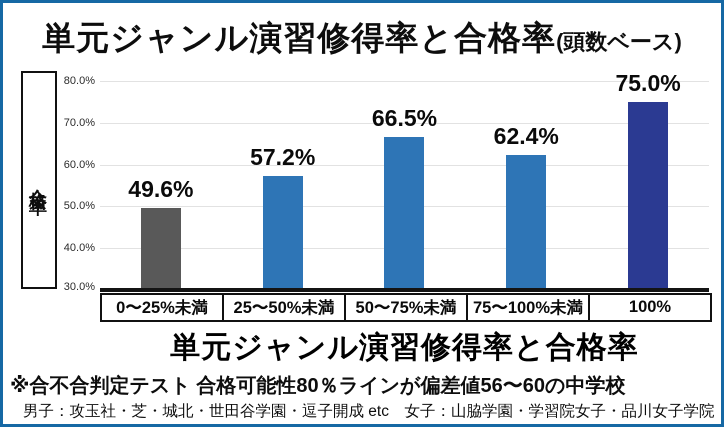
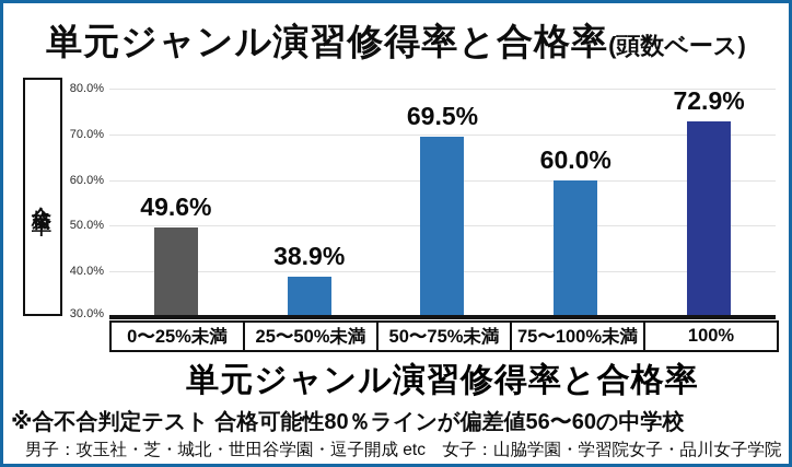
25〜50%未満: 57.2% -> 38.9%
50〜75%未満: 66.5% -> 69.5%
75〜100%未満: 62.4% -> 60.0%
100%: 75.0% -> 72.9%
